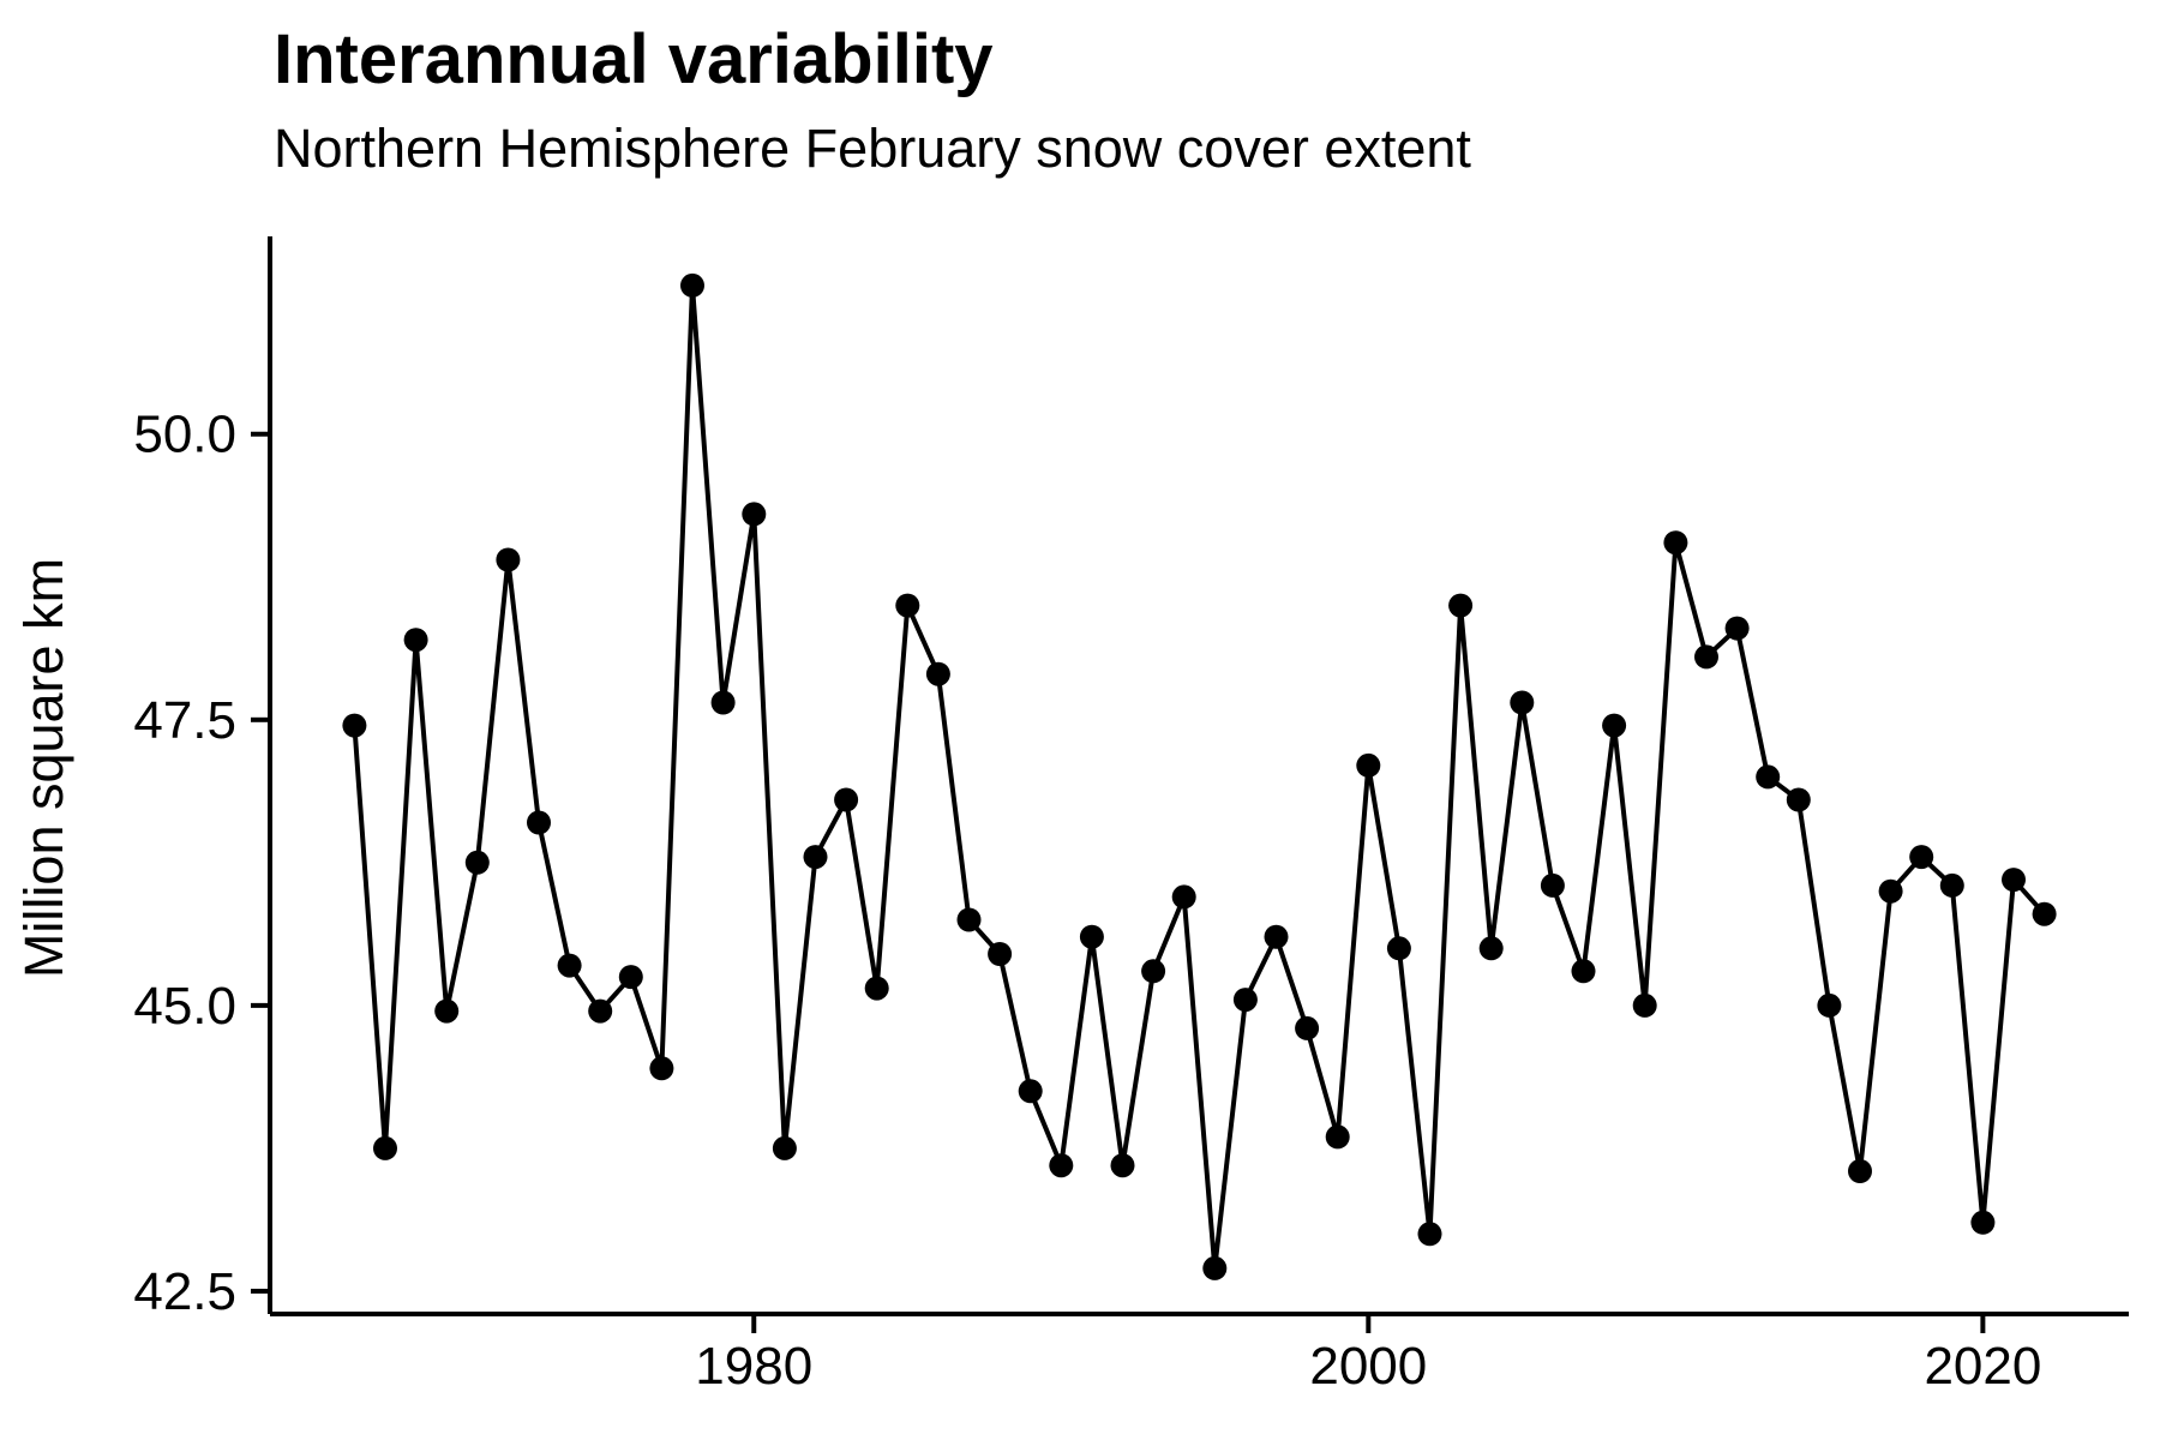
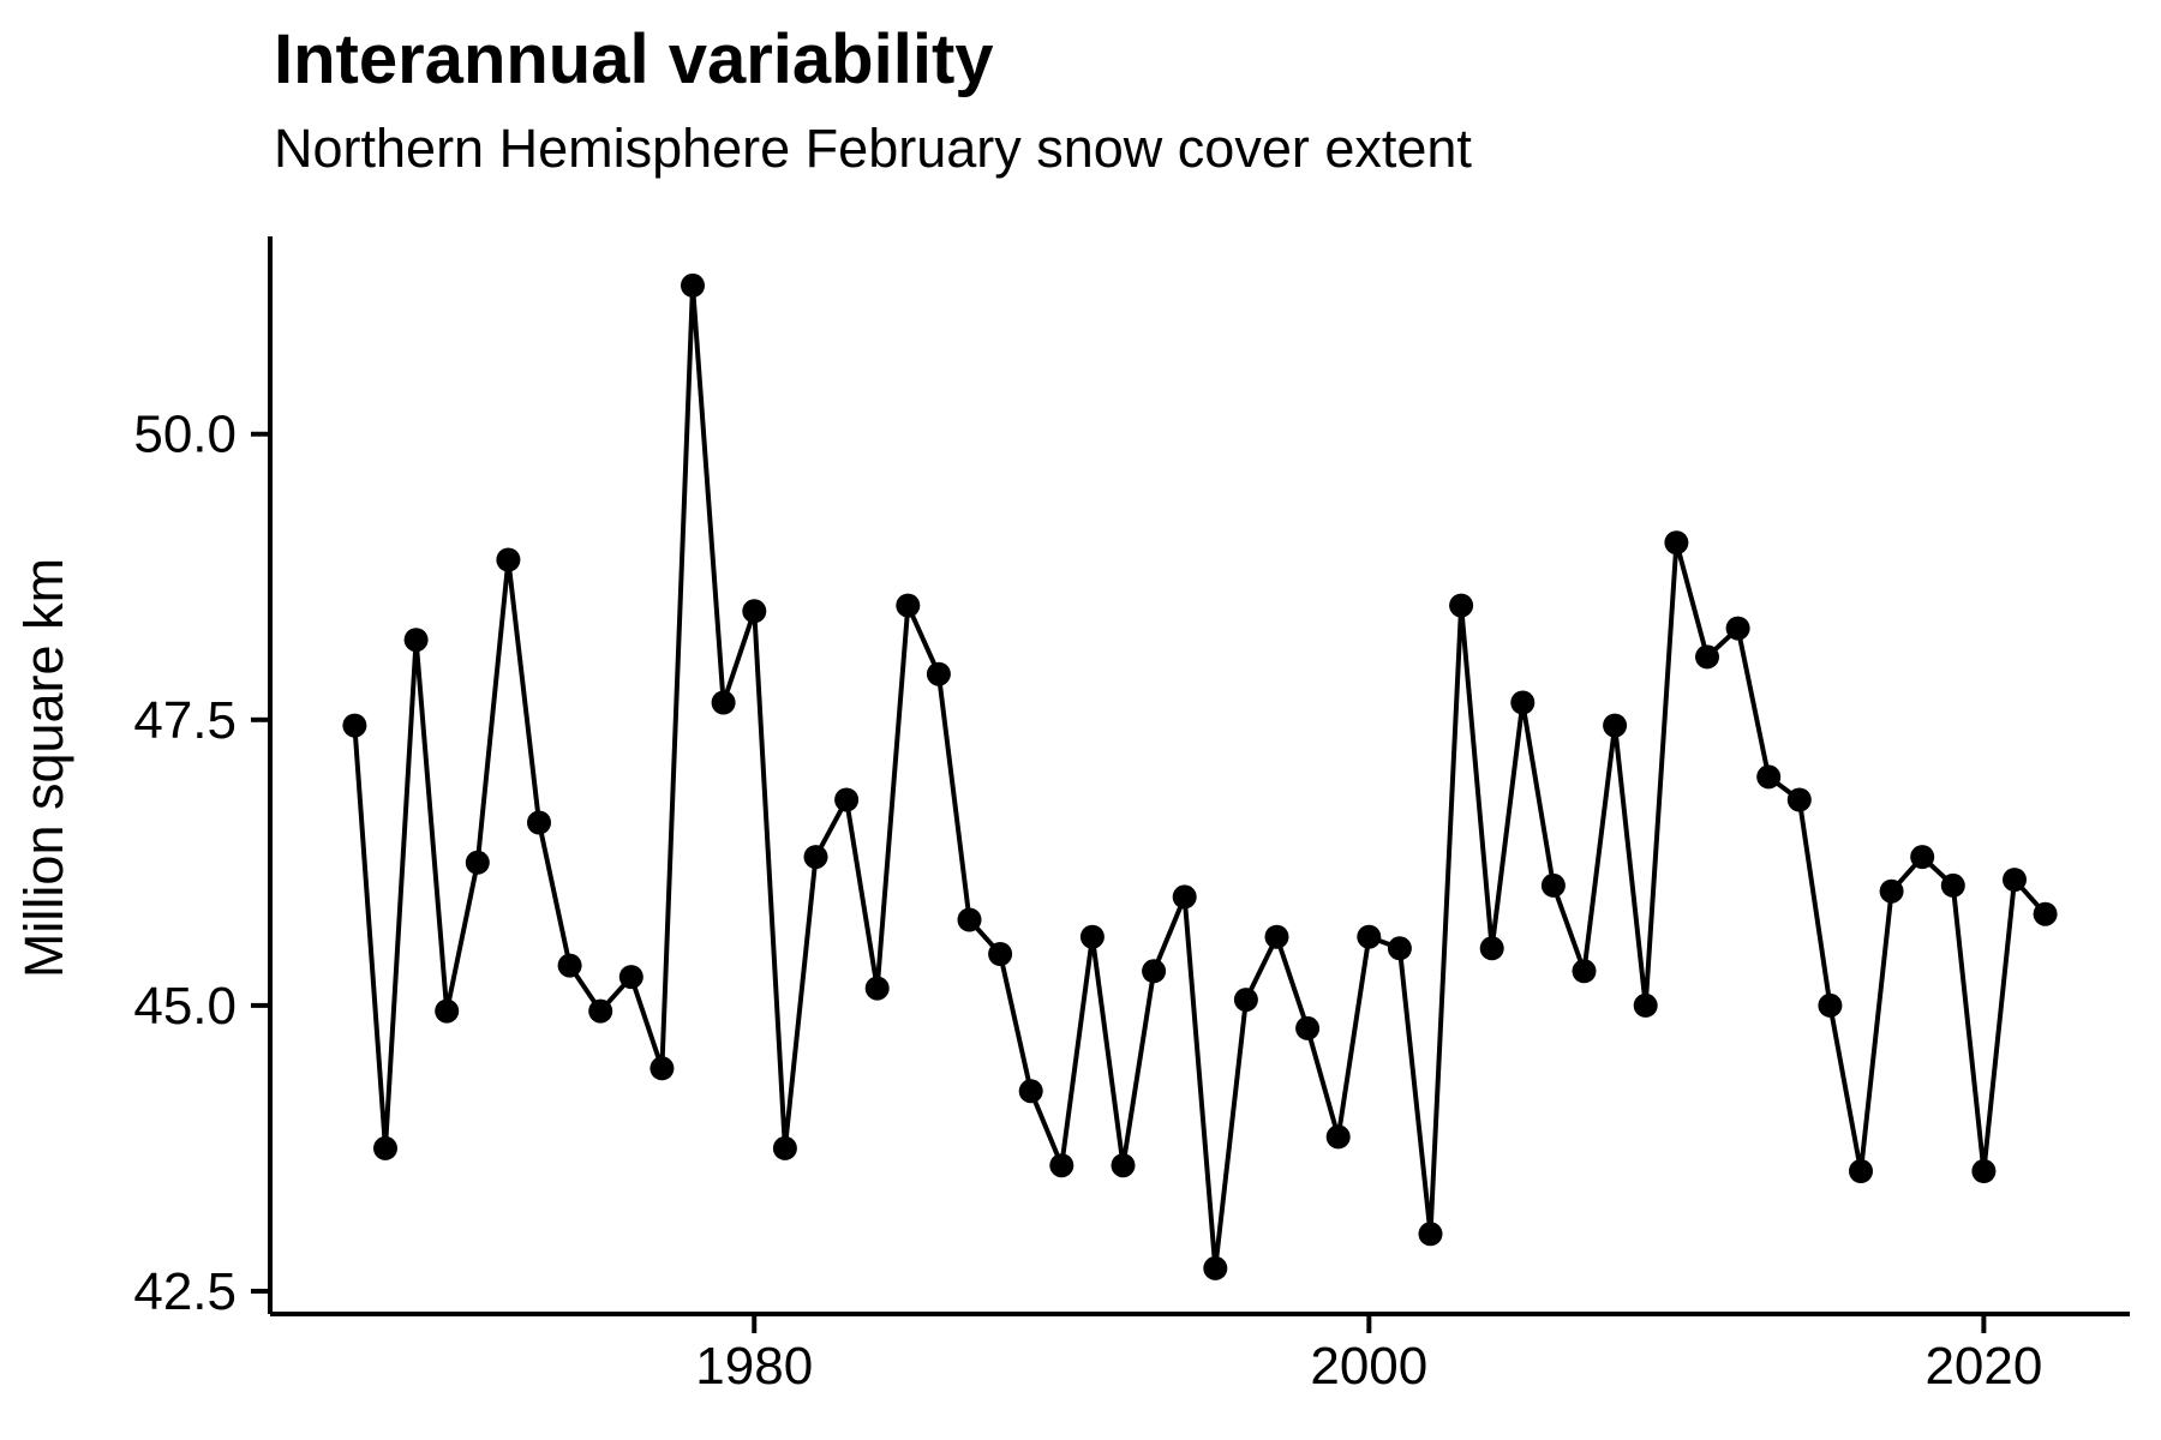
1980: 49.3 -> 48.5
2000: 47.1 -> 45.6
2020: 43.1 -> 43.5
